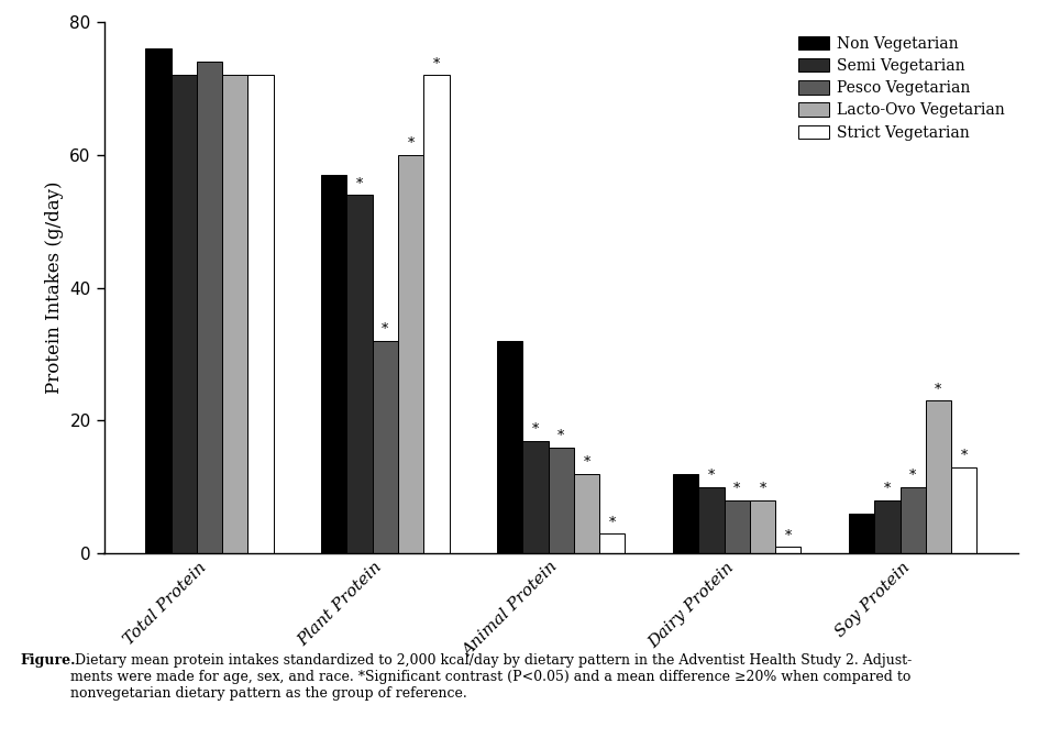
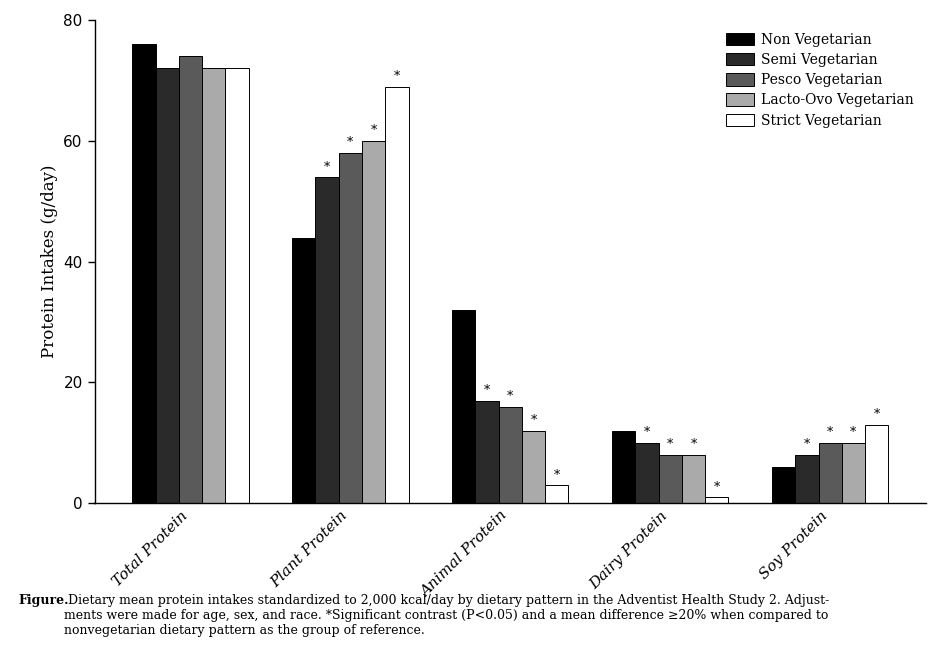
Non Vegetarian/Plant Protein: 57 -> 44
Pesco Vegetarian/Plant Protein: 32 -> 58
Strict Vegetarian/Plant Protein: 72 -> 69
Lacto-Ovo Vegetarian/Soy Protein: 23 -> 10
